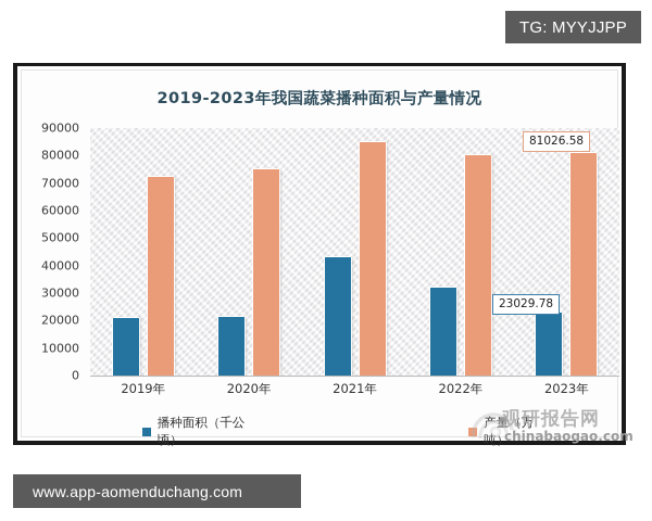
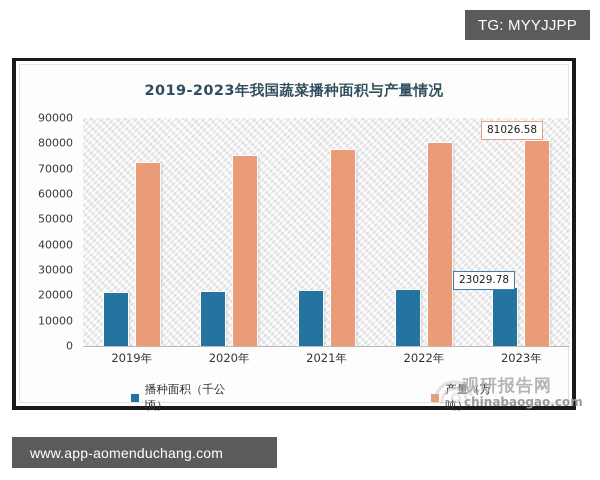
播种面积（千公顷）/2021年: 43000 -> 22000
产量（万吨）/2021年: 85000 -> 78000
播种面积（千公顷）/2022年: 32000 -> 22000
